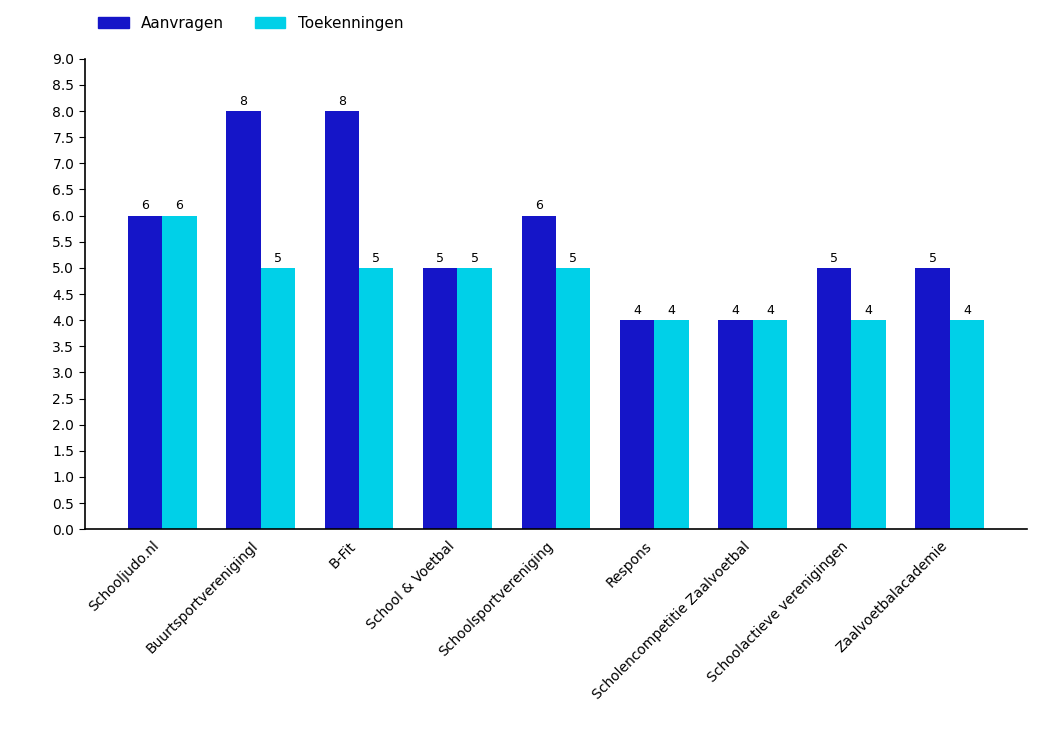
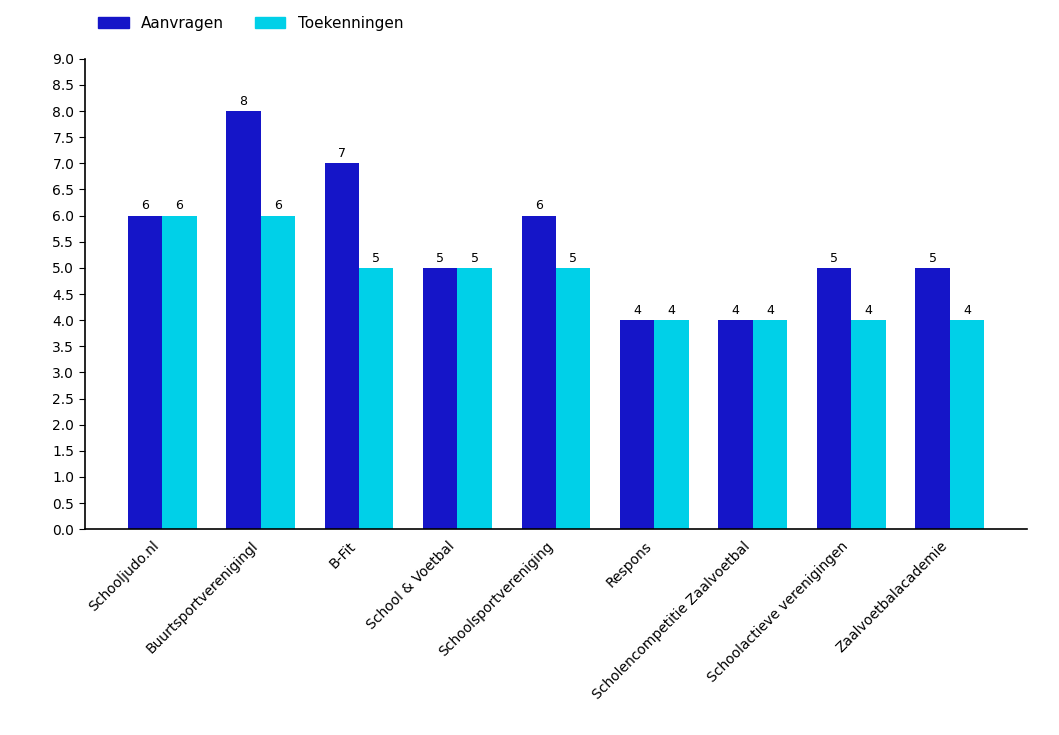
Toekenningen/Buurtsportverenigingl: 5 -> 6
Aanvragen/B-Fit: 8 -> 7
